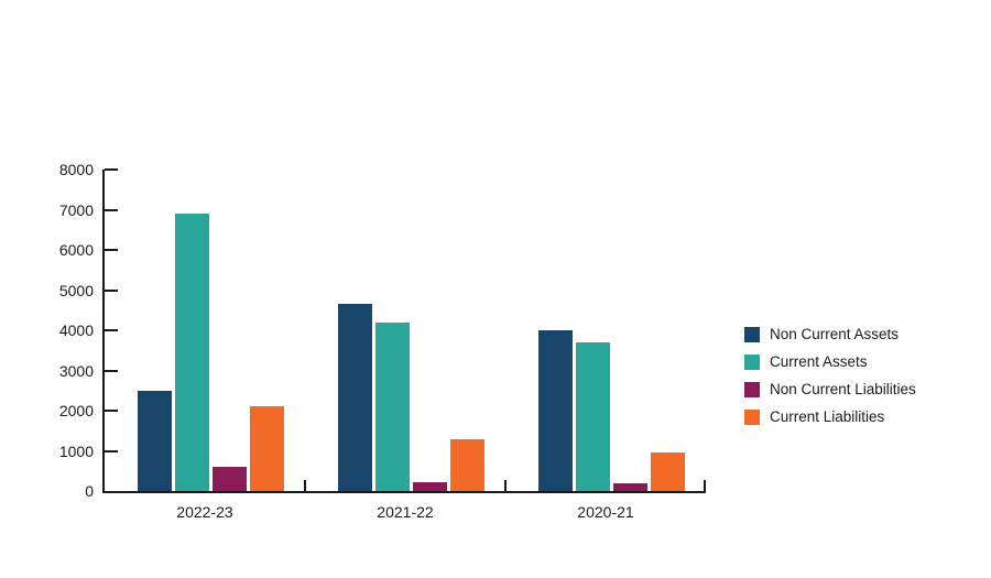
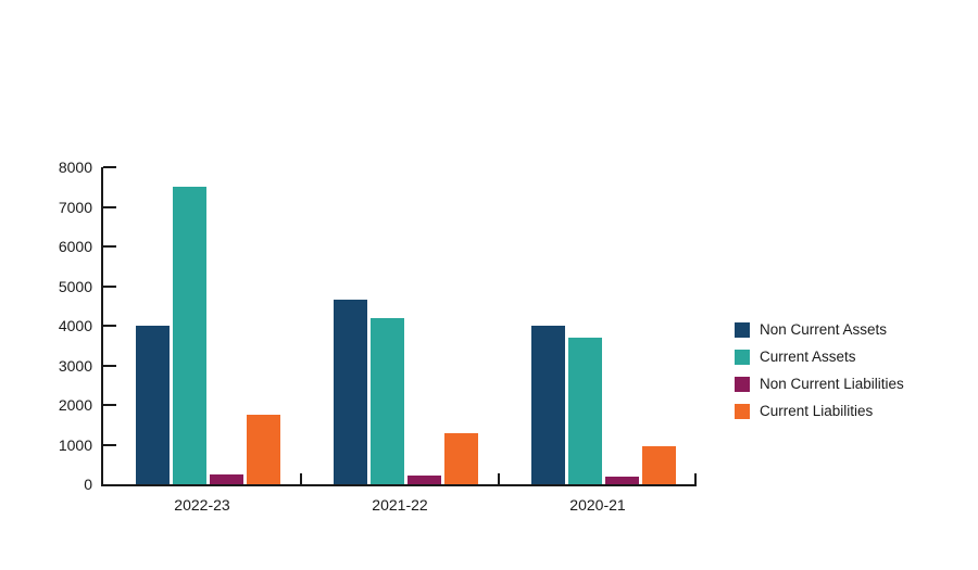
Non Current Assets/2022-23: 2500 -> 4000
Current Assets/2022-23: 6900 -> 7500
Non Current Liabilities/2022-23: 600 -> 200
Current Liabilities/2022-23: 2100 -> 1800
